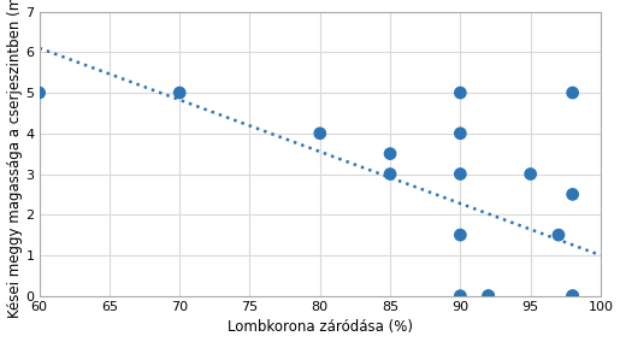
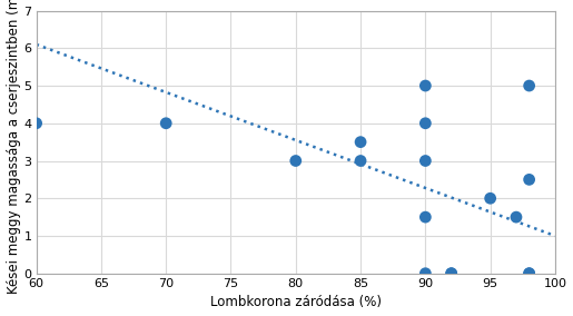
60: 5.0 -> 4.0
70: 5.0 -> 4.0
80: 4.0 -> 3.0
95: 3.0 -> 2.0
